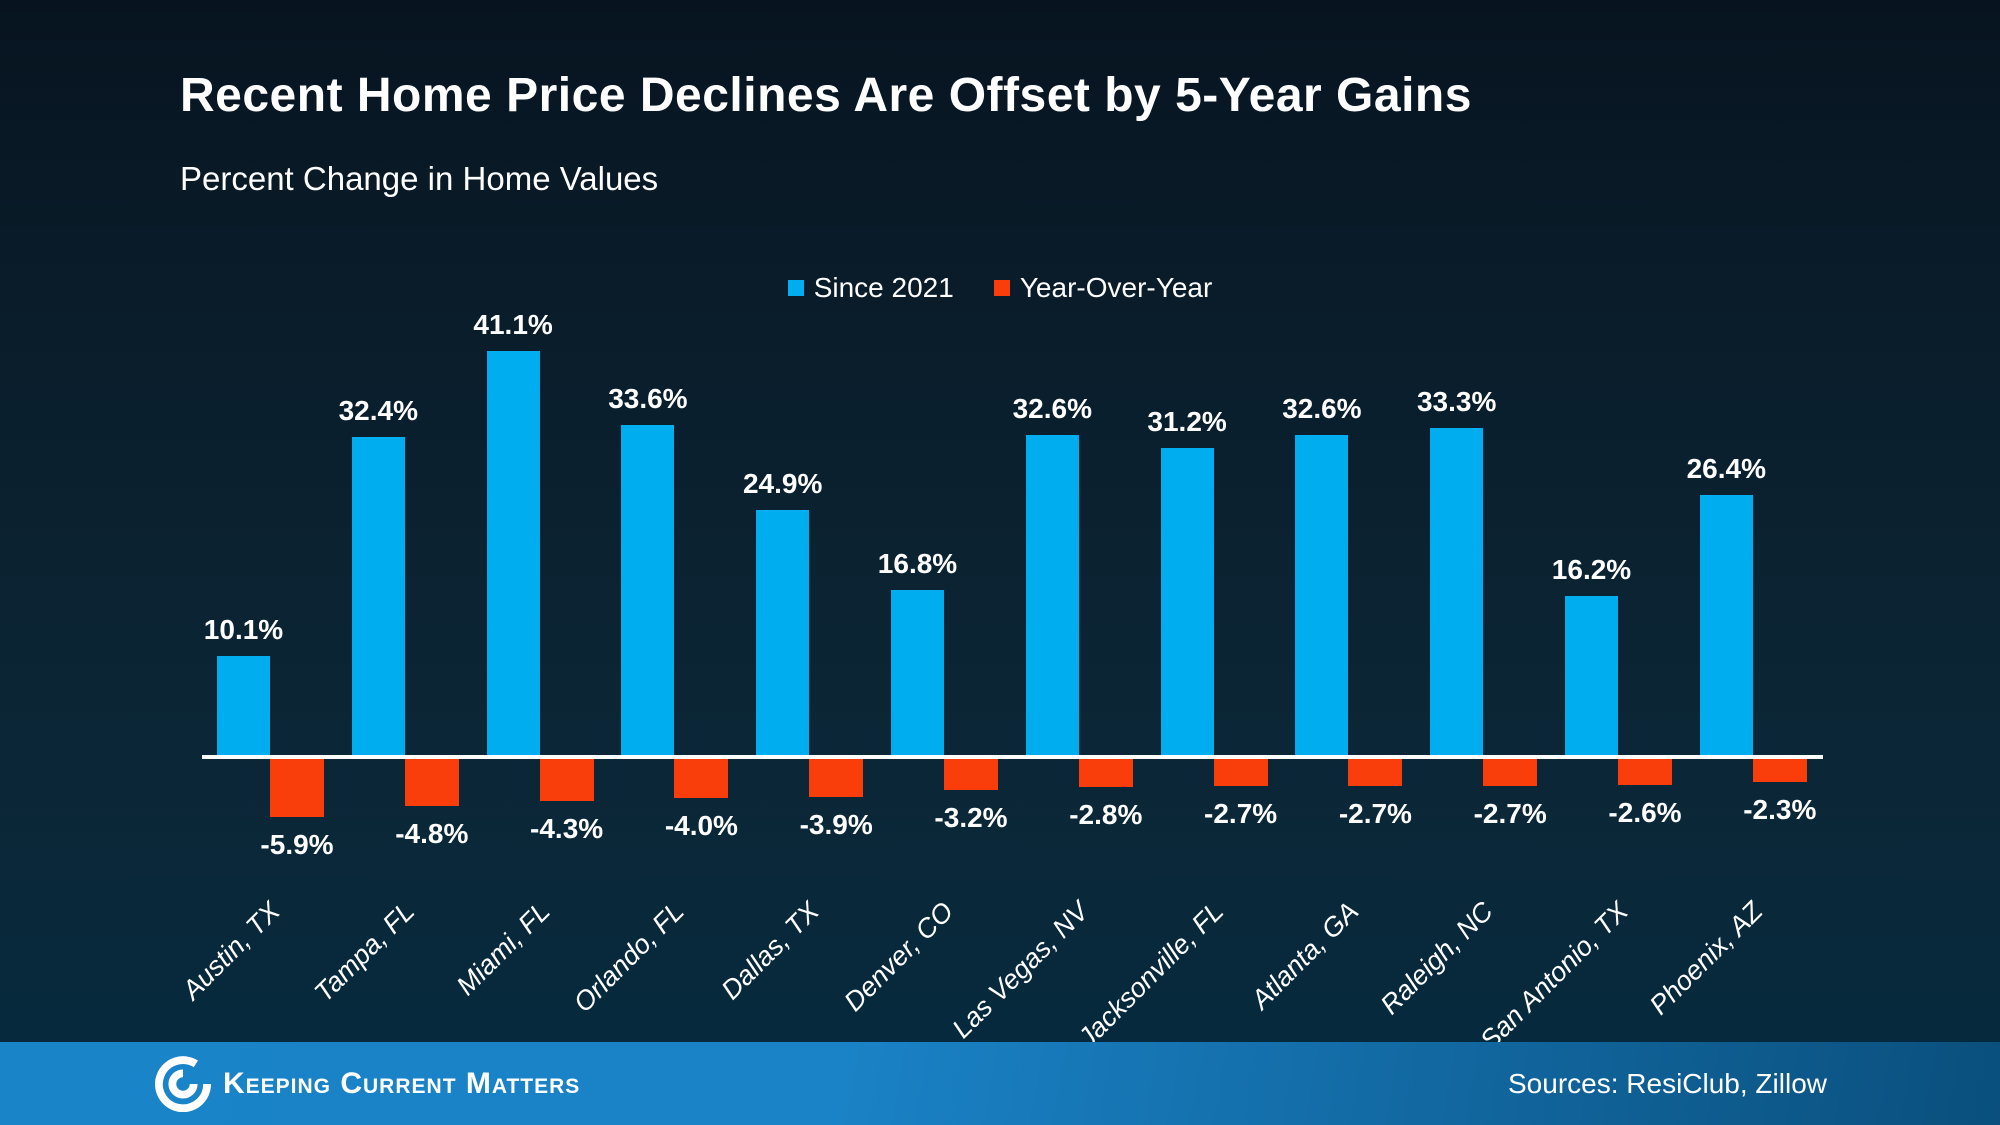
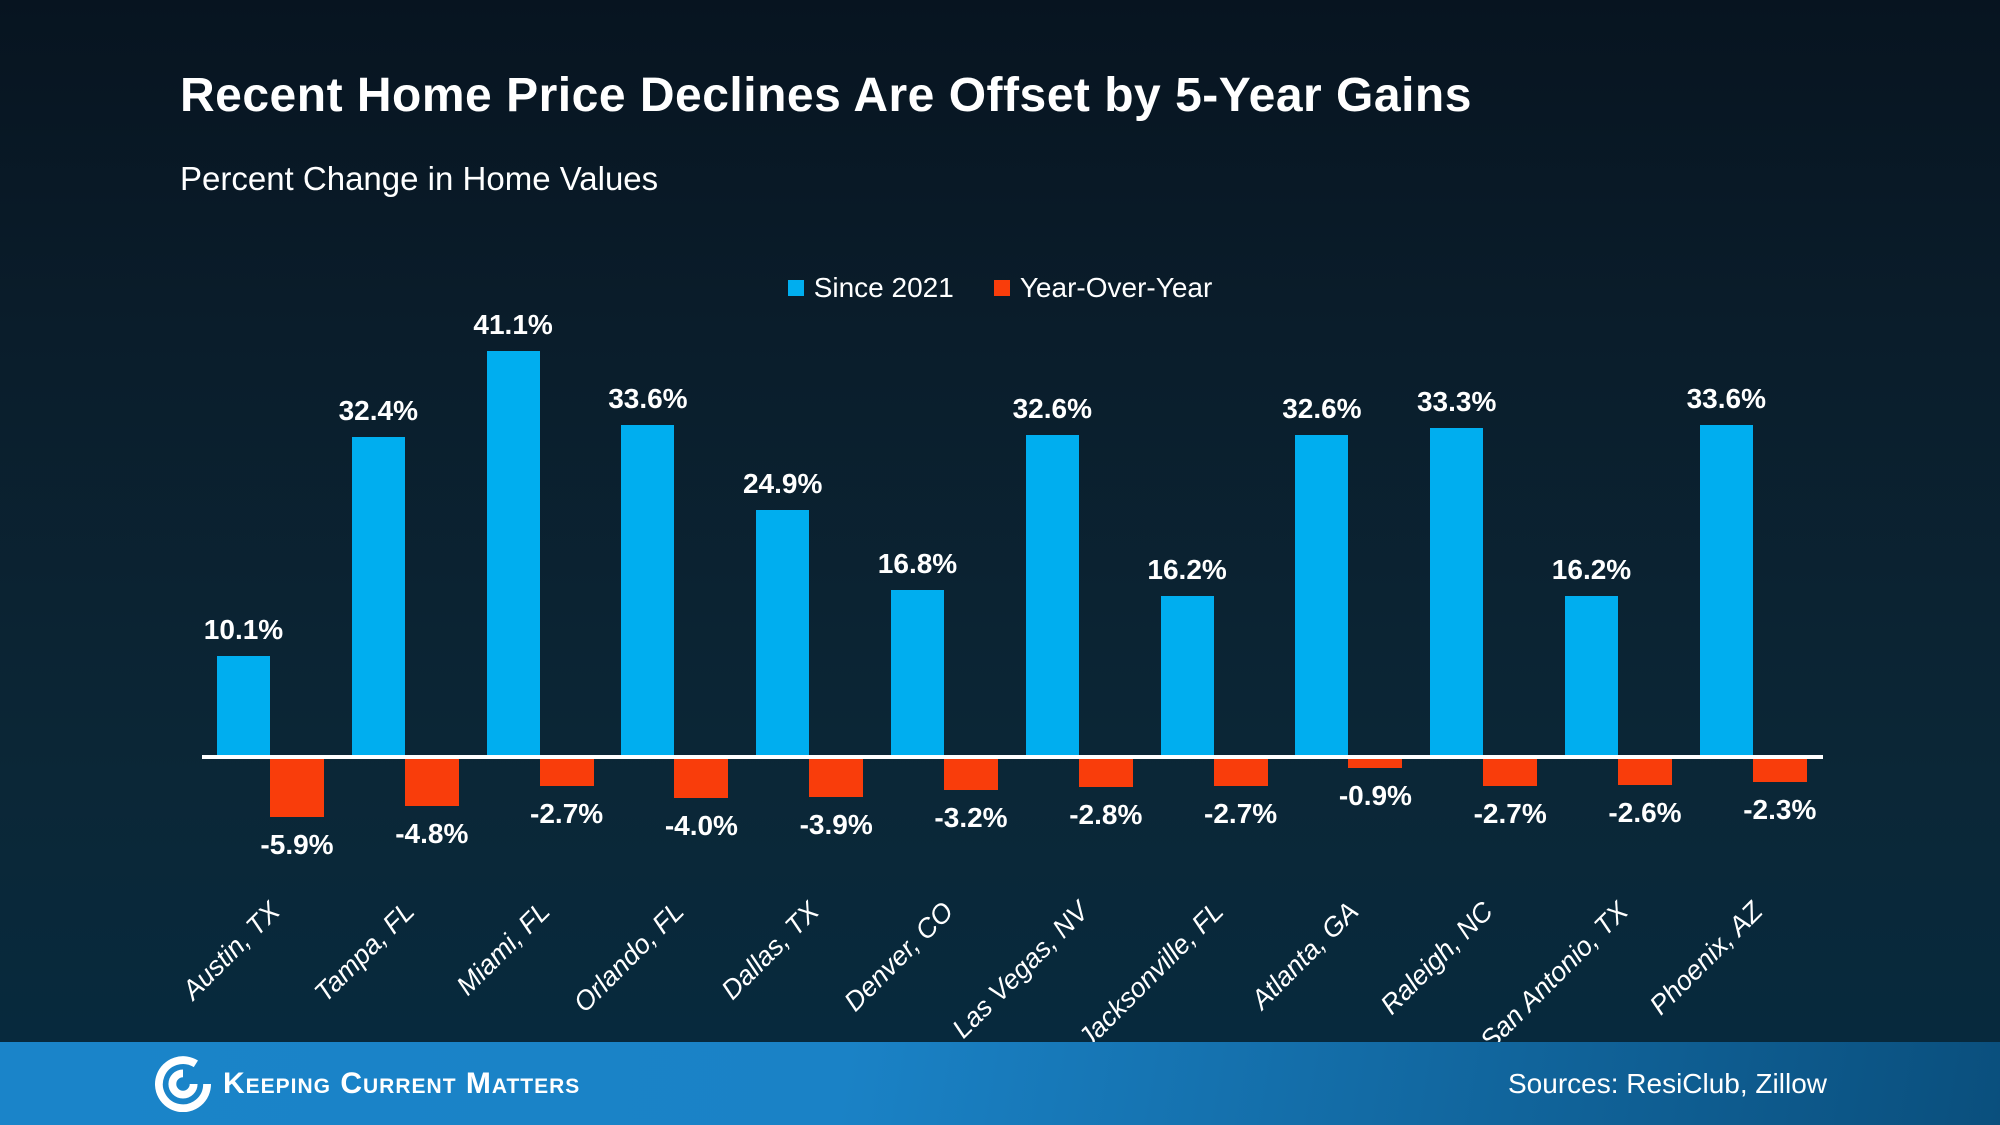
Year-Over-Year/Miami, FL: -4.3% -> -2.7%
Since 2021/Jacksonville, FL: 31.2% -> 16.2%
Year-Over-Year/Atlanta, GA: -2.7% -> -0.9%
Since 2021/Phoenix, AZ: 26.4% -> 33.6%
